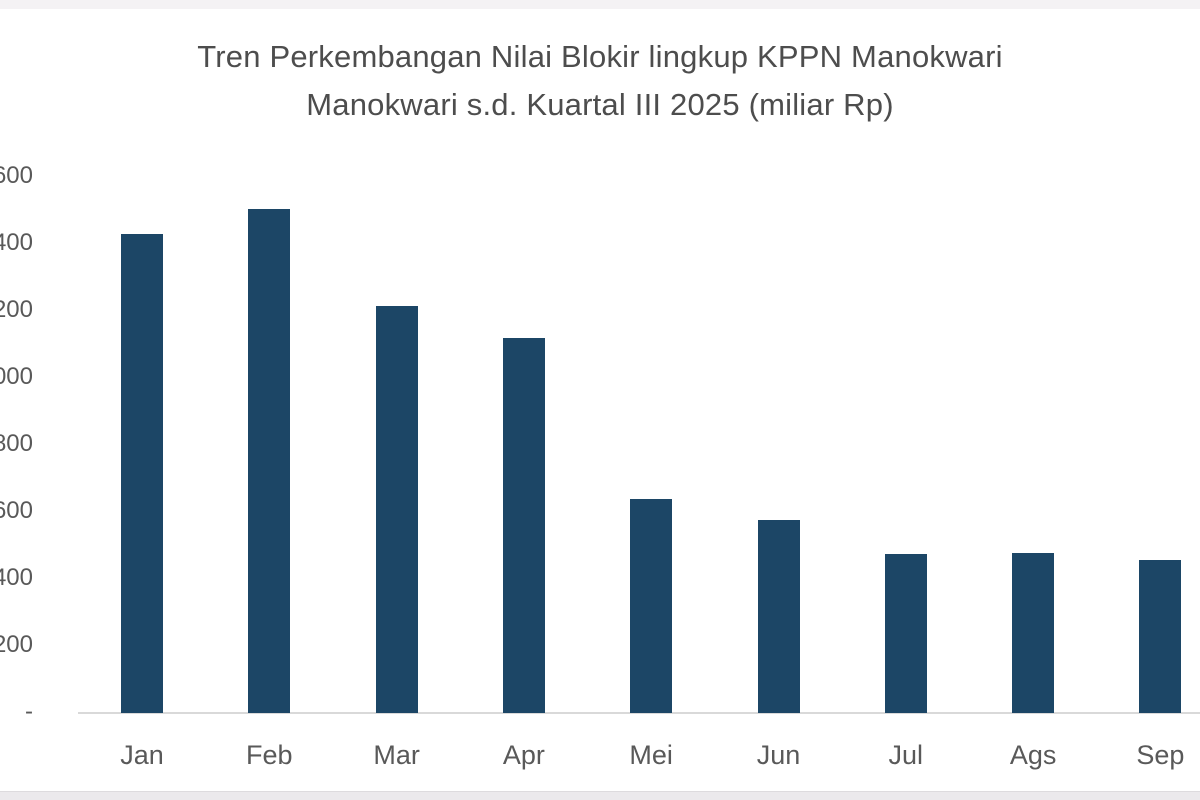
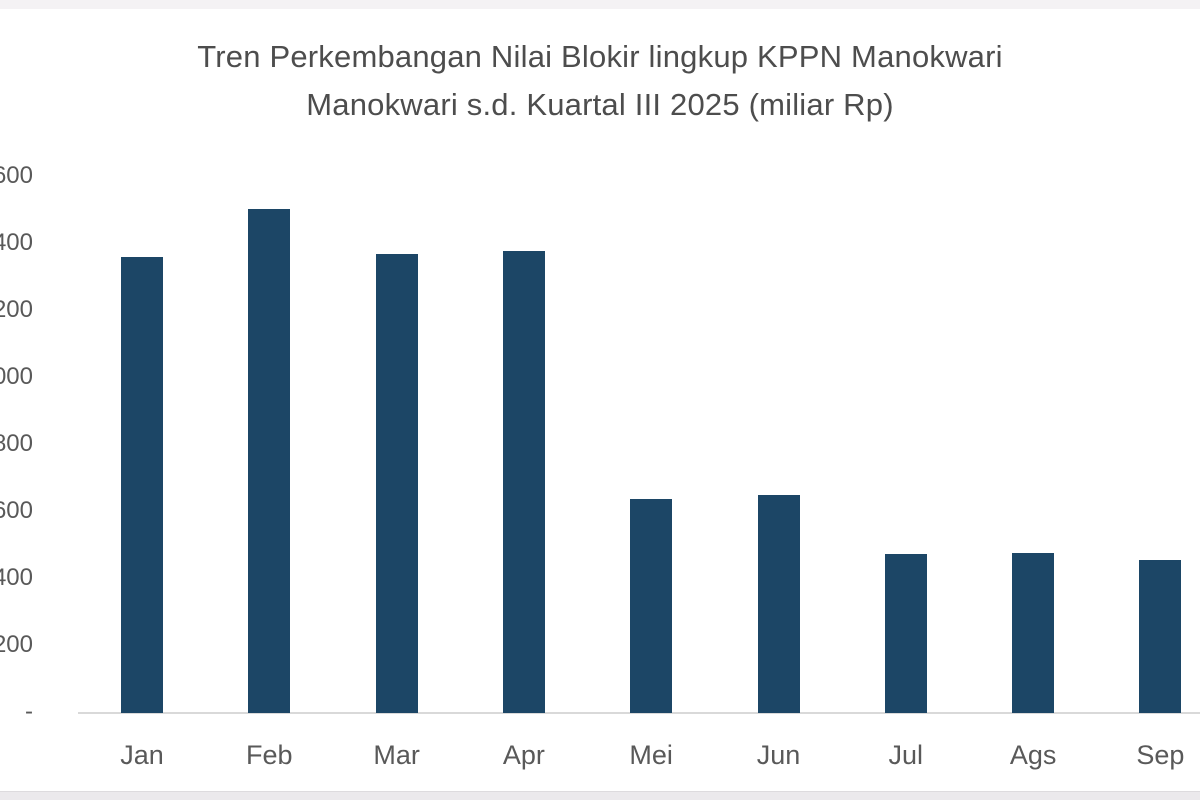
Jan: 1430 -> 1360
Mar: 1220 -> 1370
Apr: 1120 -> 1380
Jun: 580 -> 650
